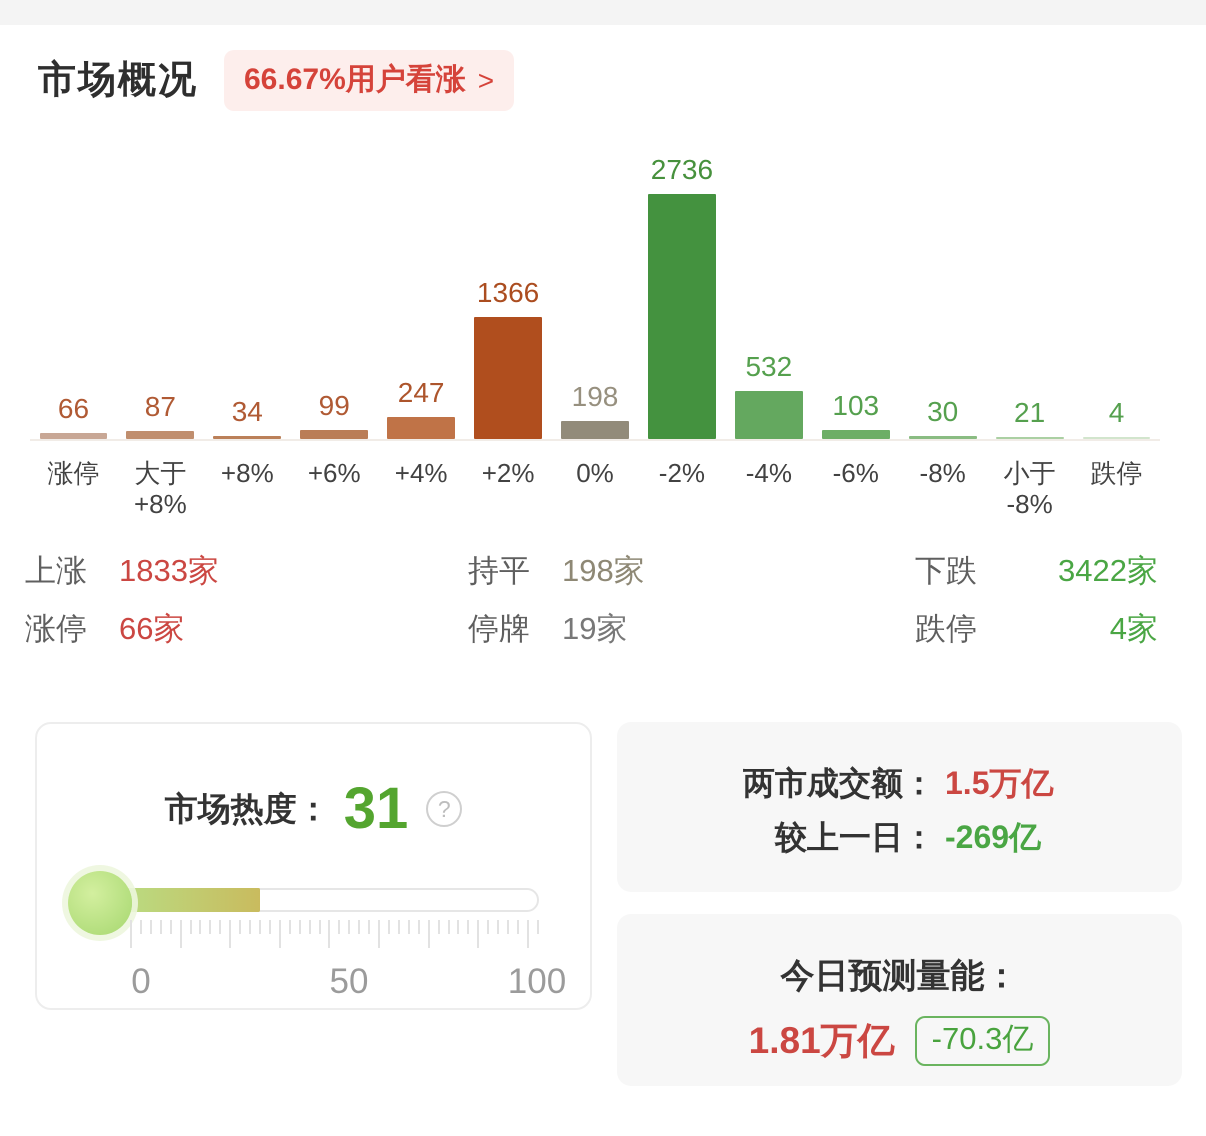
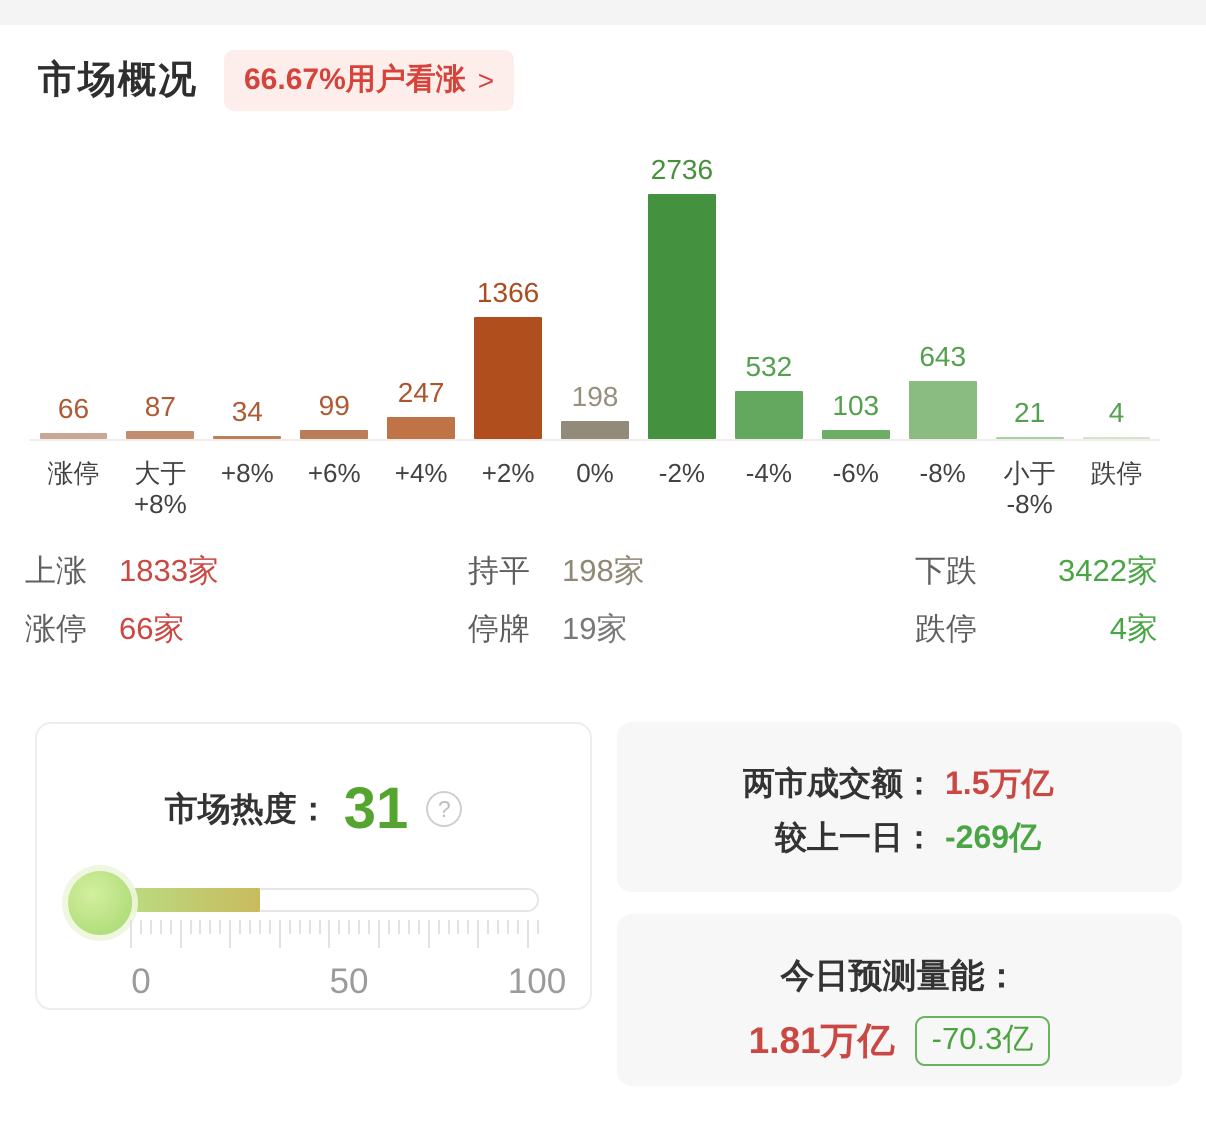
-8%: 30 -> 643
